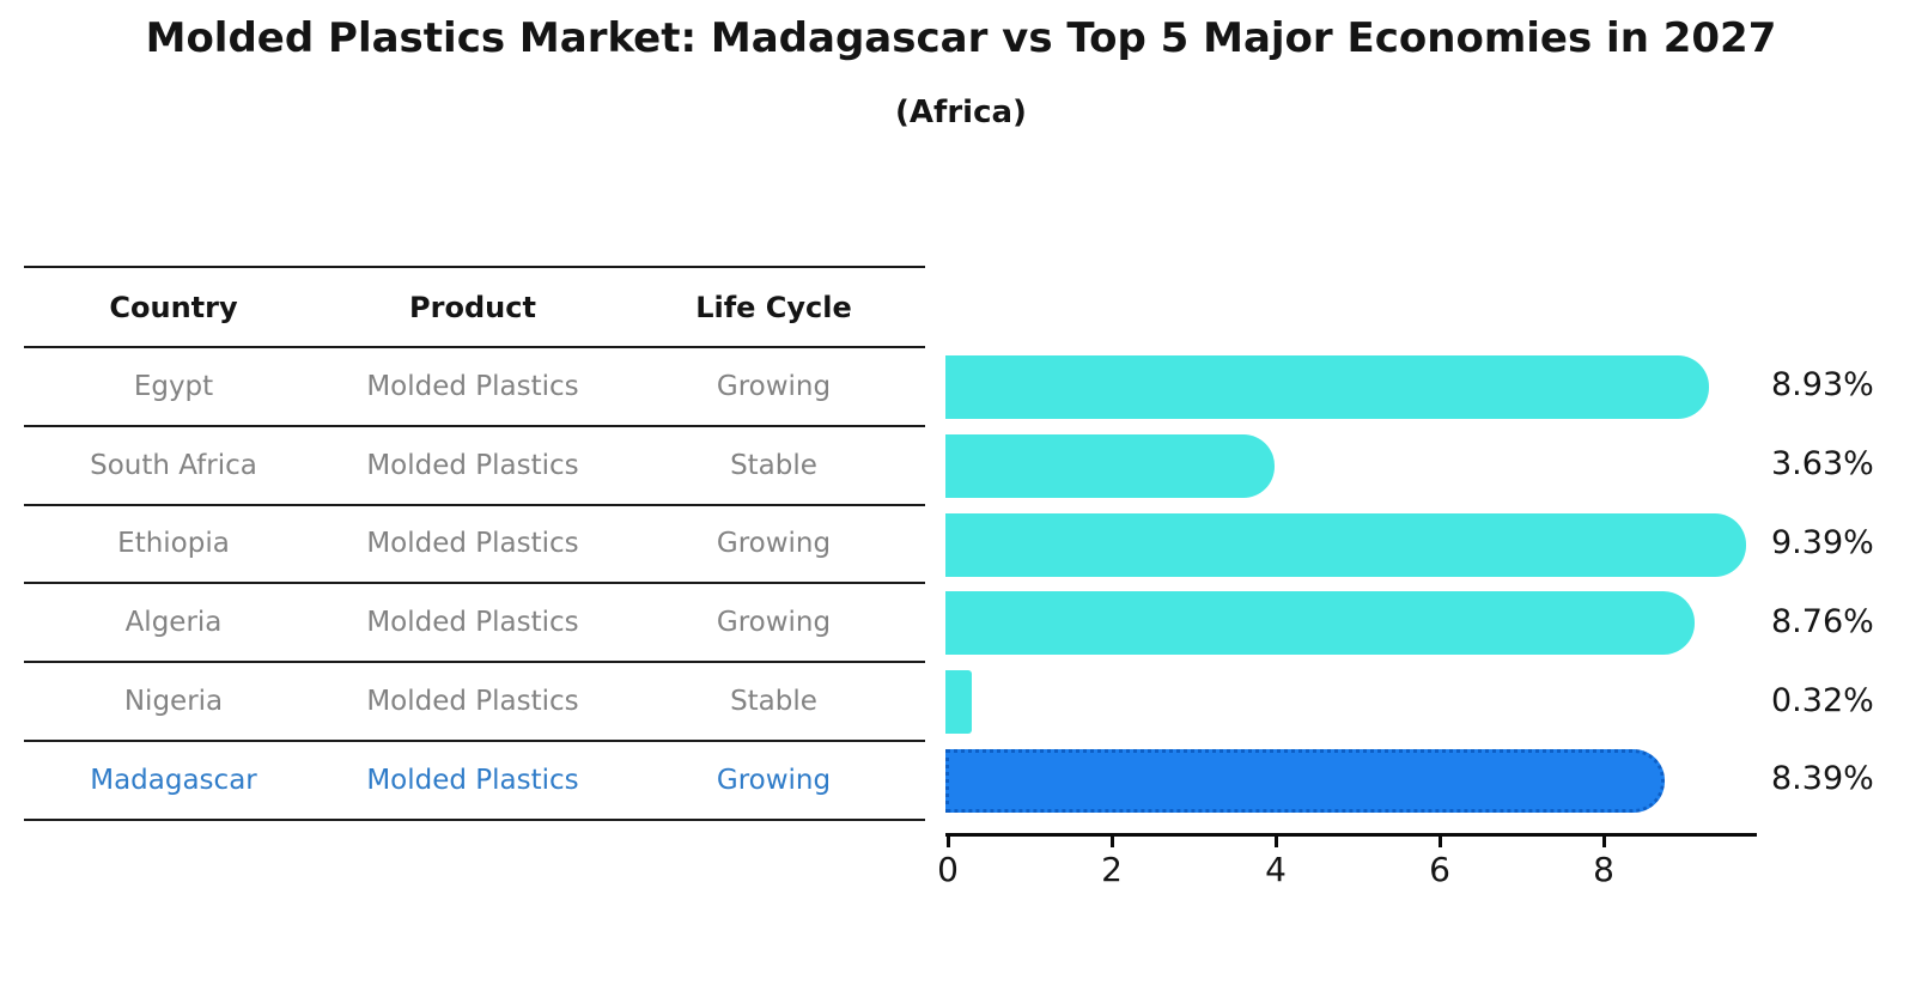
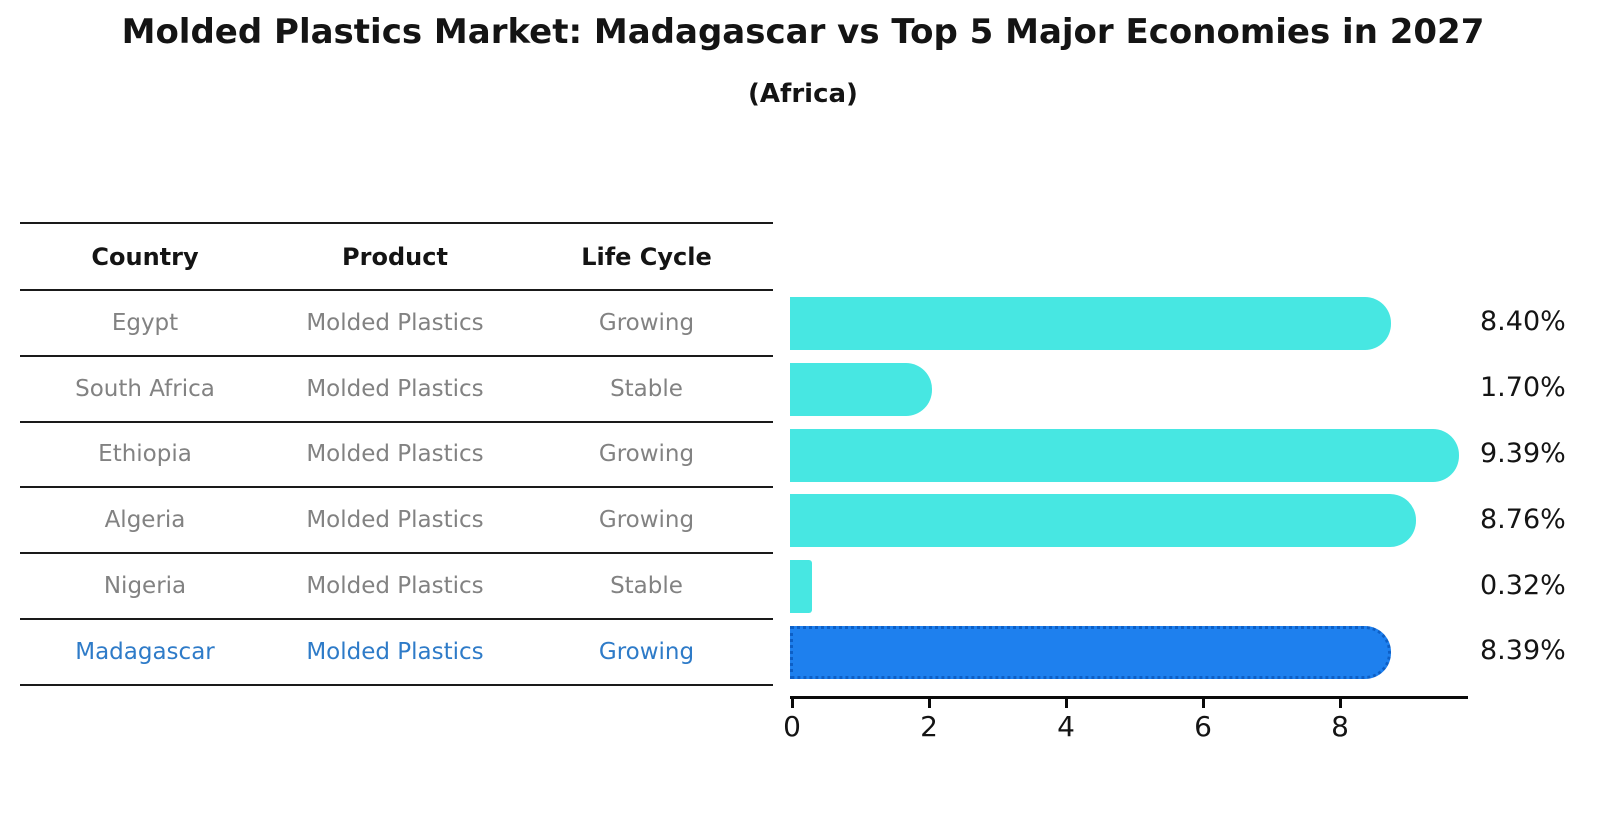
Egypt: 8.93% -> 8.40%
South Africa: 3.63% -> 1.70%
